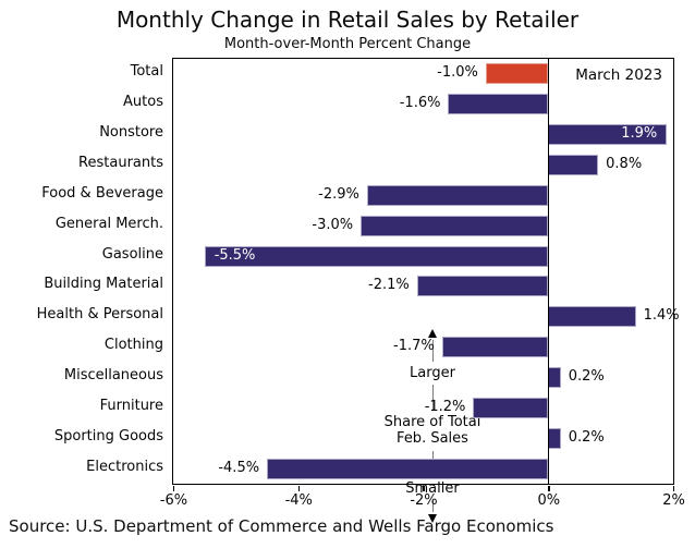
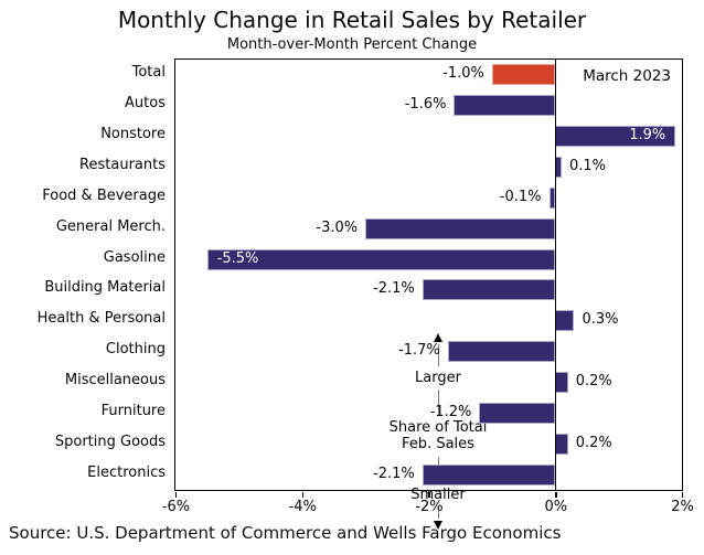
Restaurants: 0.8% -> 0.1%
Food & Beverage: -2.9% -> -0.1%
Health & Personal: 1.4% -> 0.3%
Electronics: -4.5% -> -2.1%
